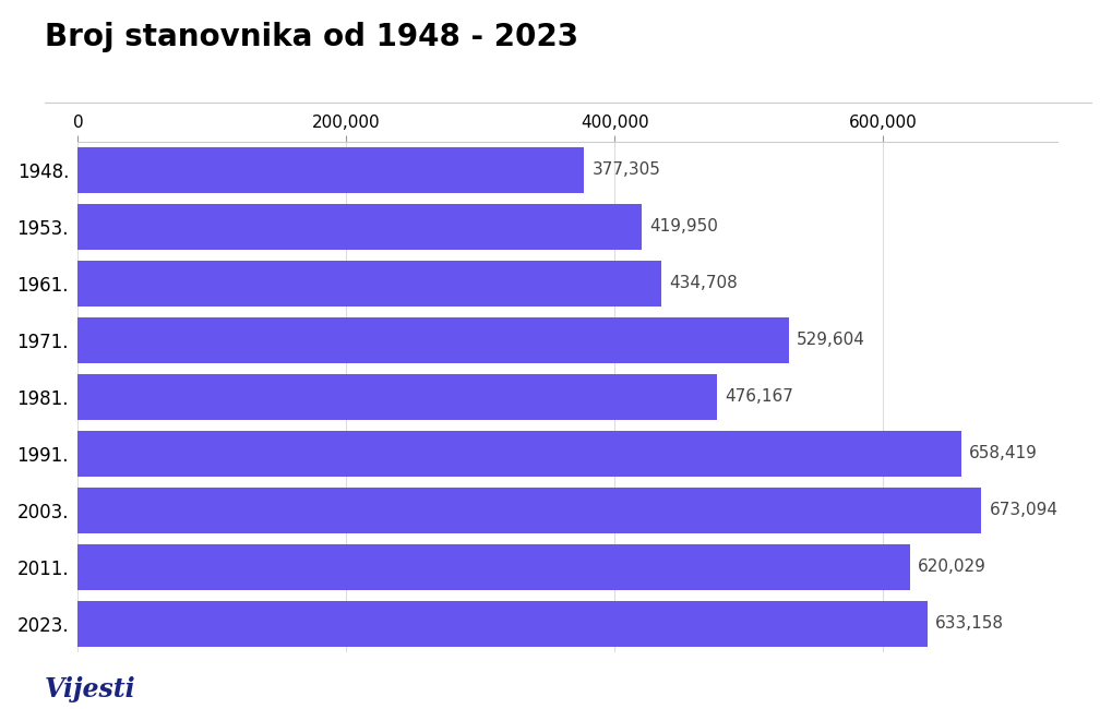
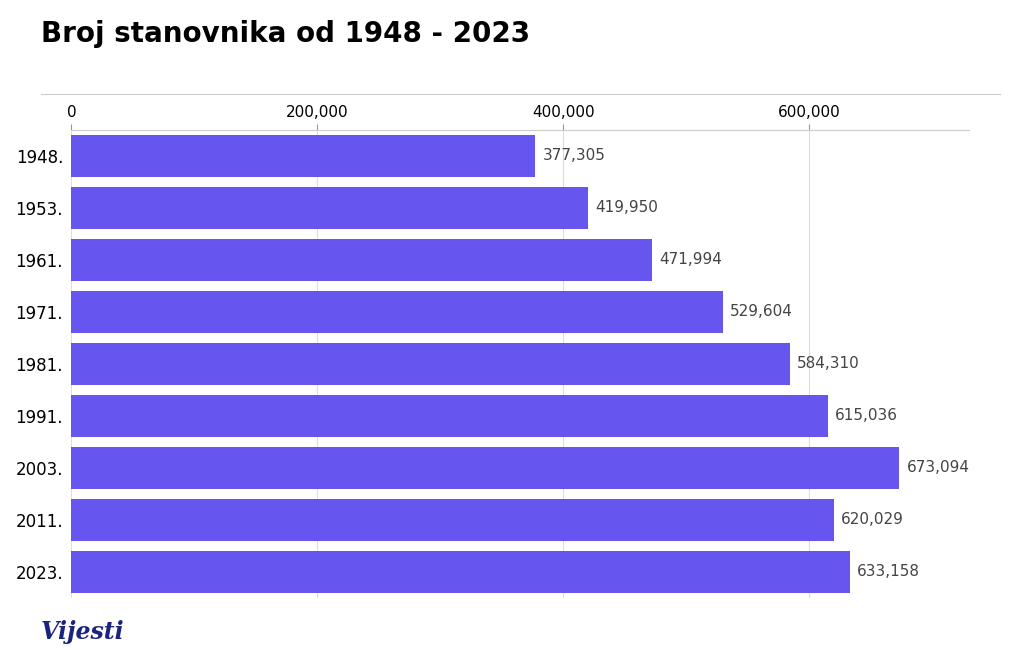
1961.: 434,708 -> 471,994
1981.: 476,167 -> 584,310
1991.: 658,419 -> 615,036
